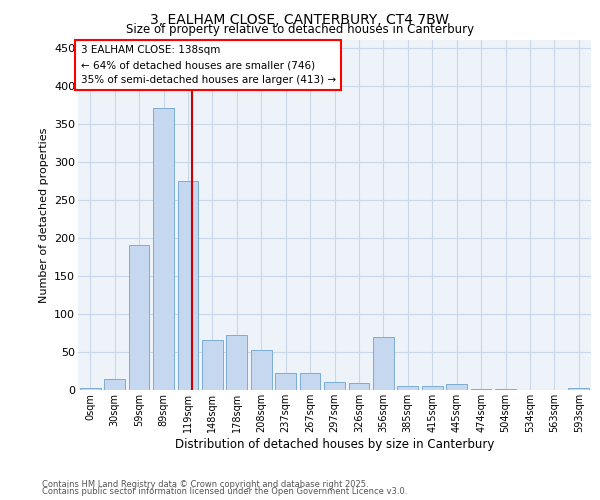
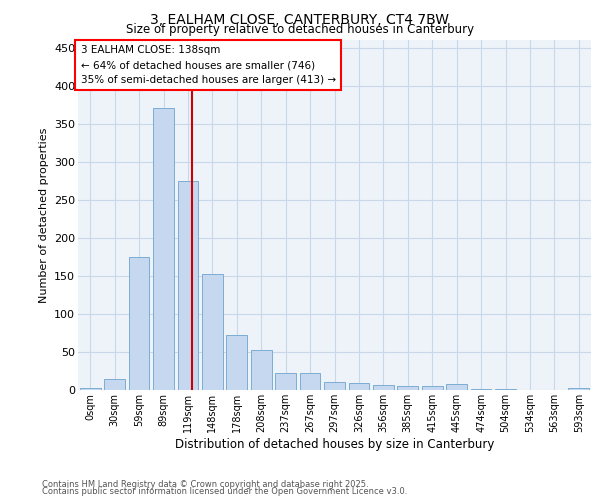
59sqm: 190 -> 175
148sqm: 66 -> 152
356sqm: 70 -> 7
